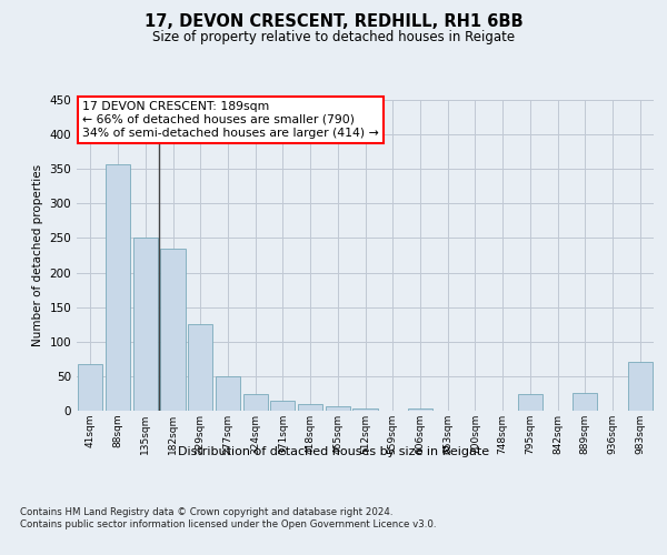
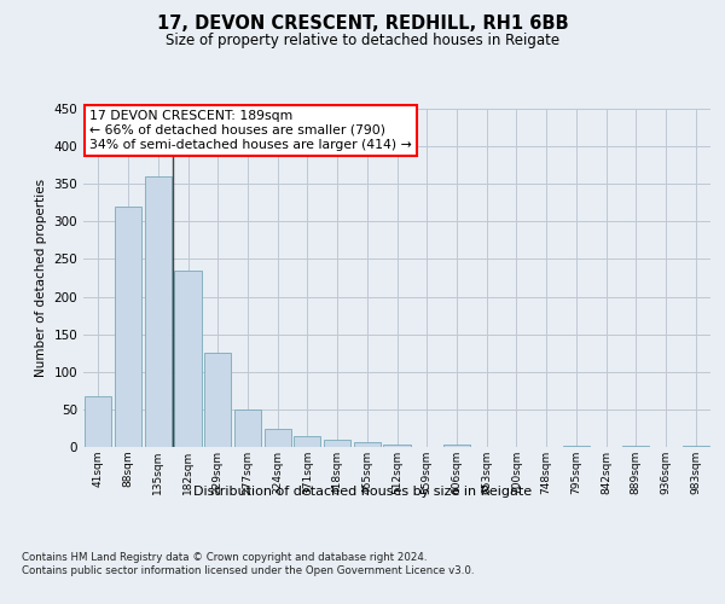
88sqm: 356 -> 320
135sqm: 250 -> 360
795sqm: 24 -> 2
889sqm: 26 -> 2
983sqm: 70 -> 2
